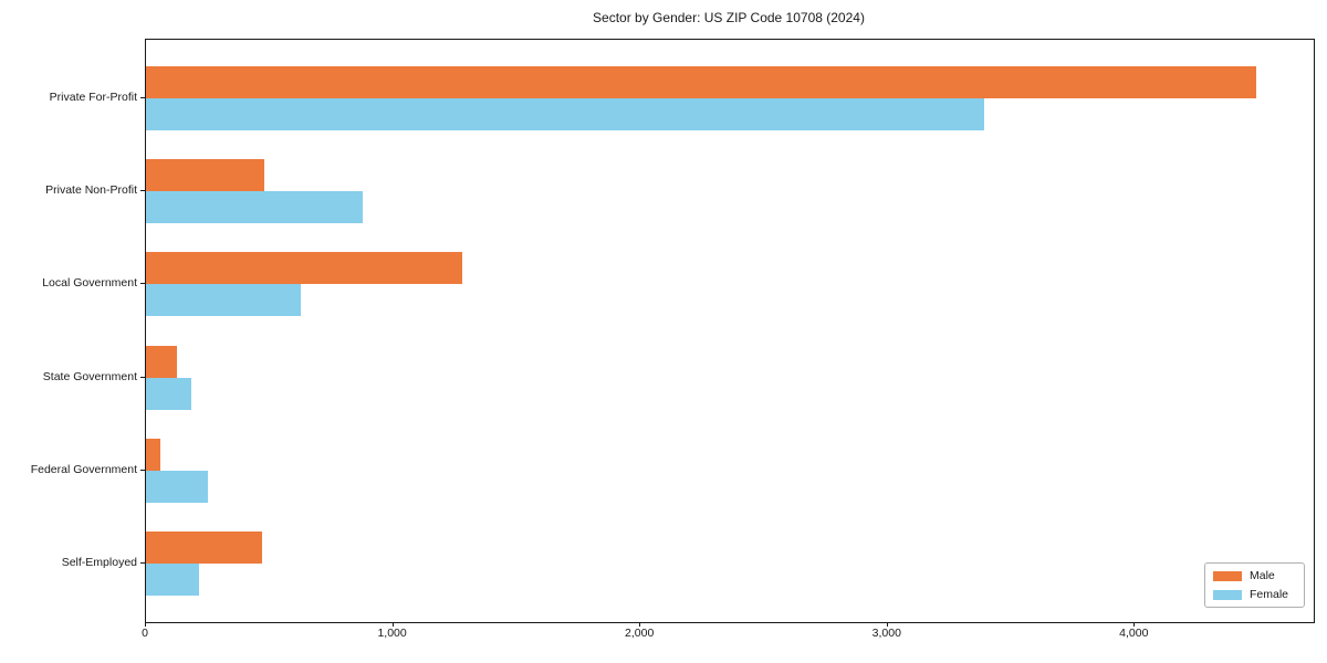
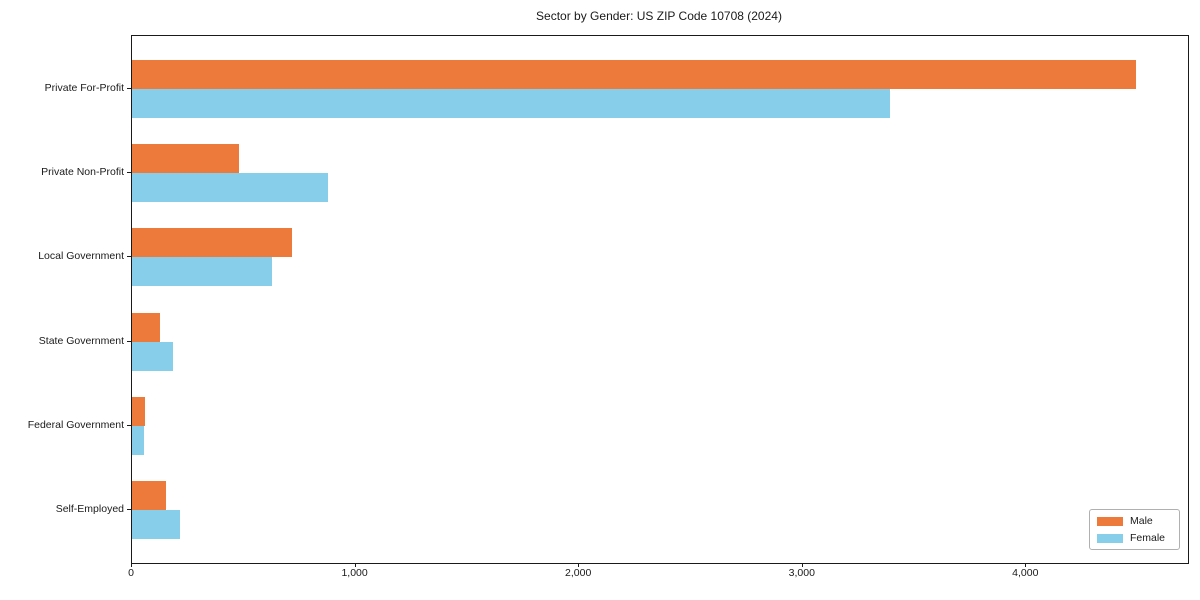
Male/Local Government: 1280 -> 720
Female/Federal Government: 250 -> 60
Male/Self-Employed: 470 -> 150
